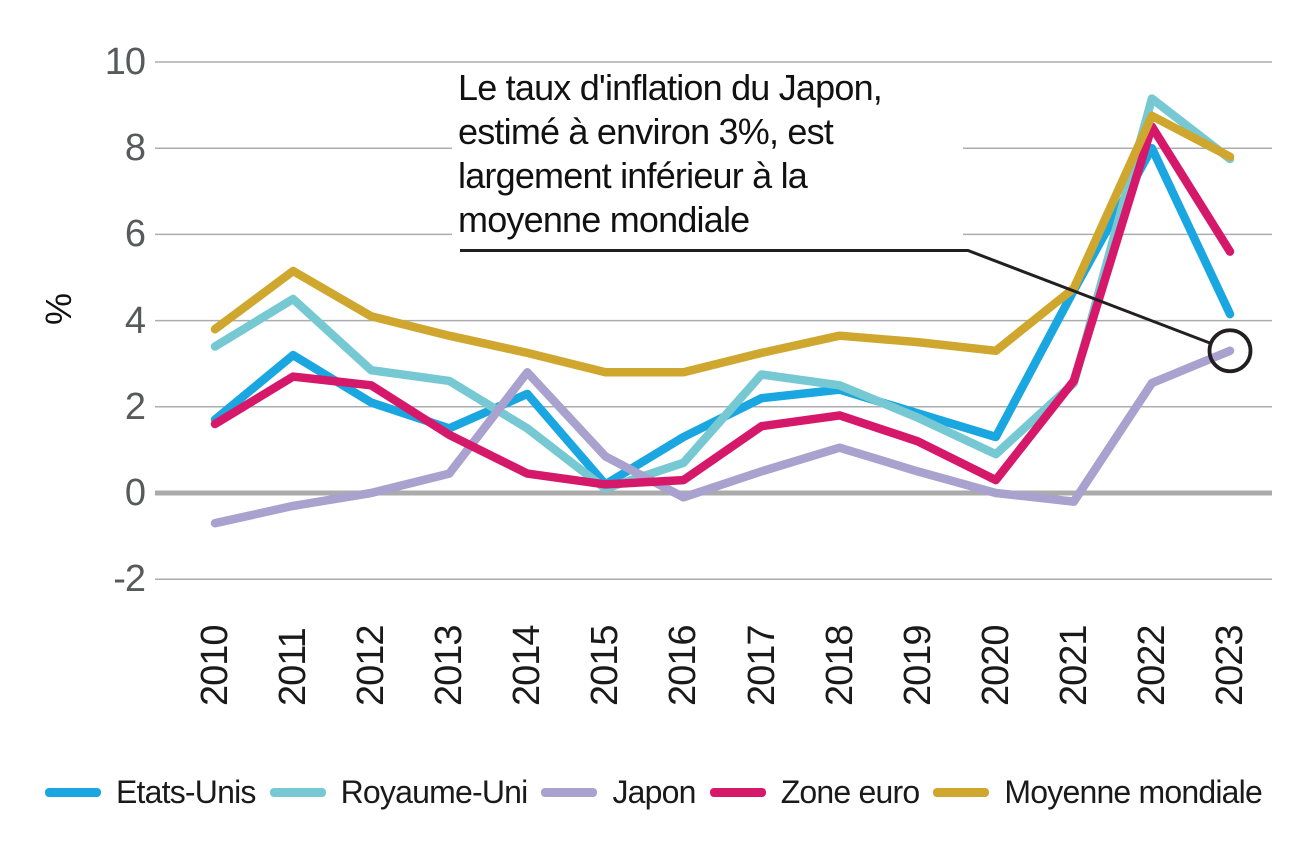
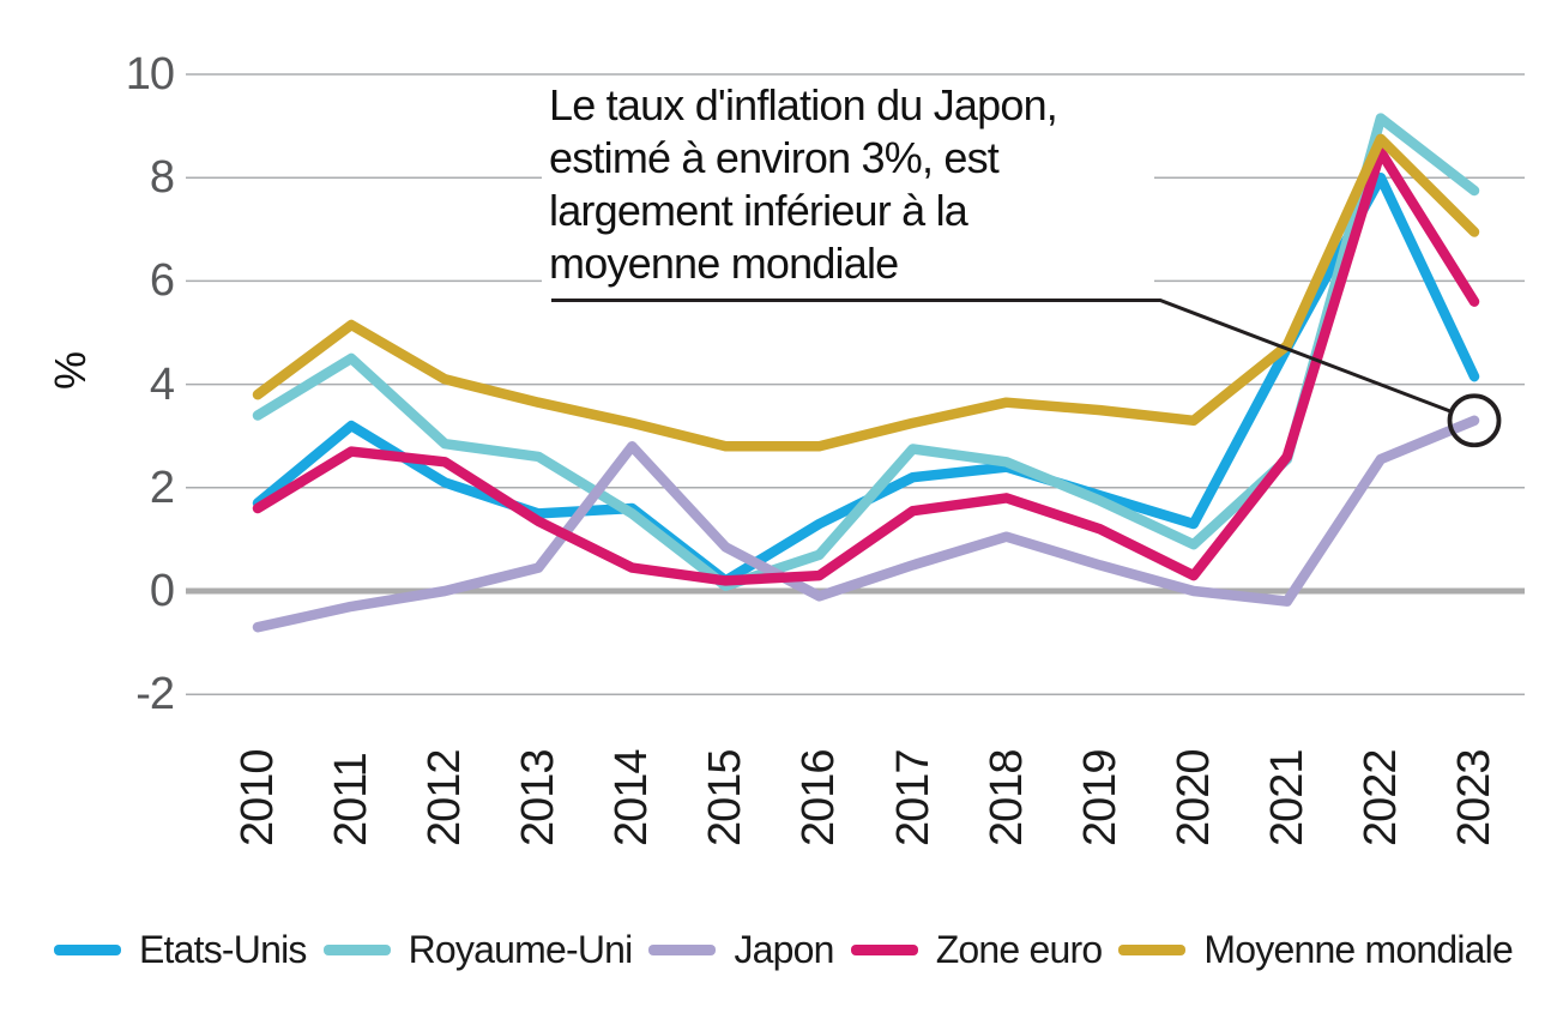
Etats-Unis/2014: 2.3 -> 1.6
Moyenne mondiale/2023: 7.8 -> 7.0
